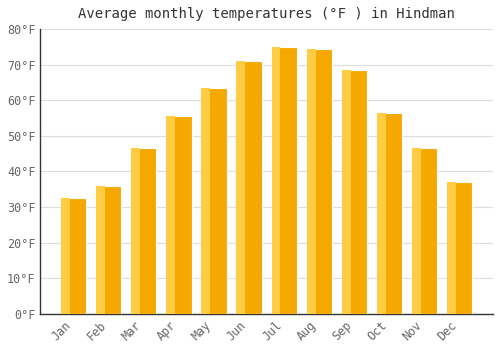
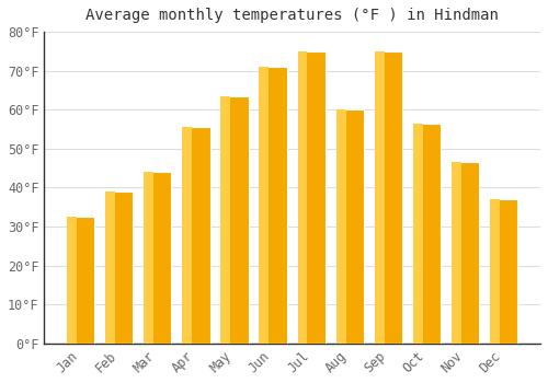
Feb: 36.0°F -> 39.0°F
Mar: 46.5°F -> 44.0°F
Aug: 74.5°F -> 60.0°F
Sep: 68.5°F -> 75.0°F
